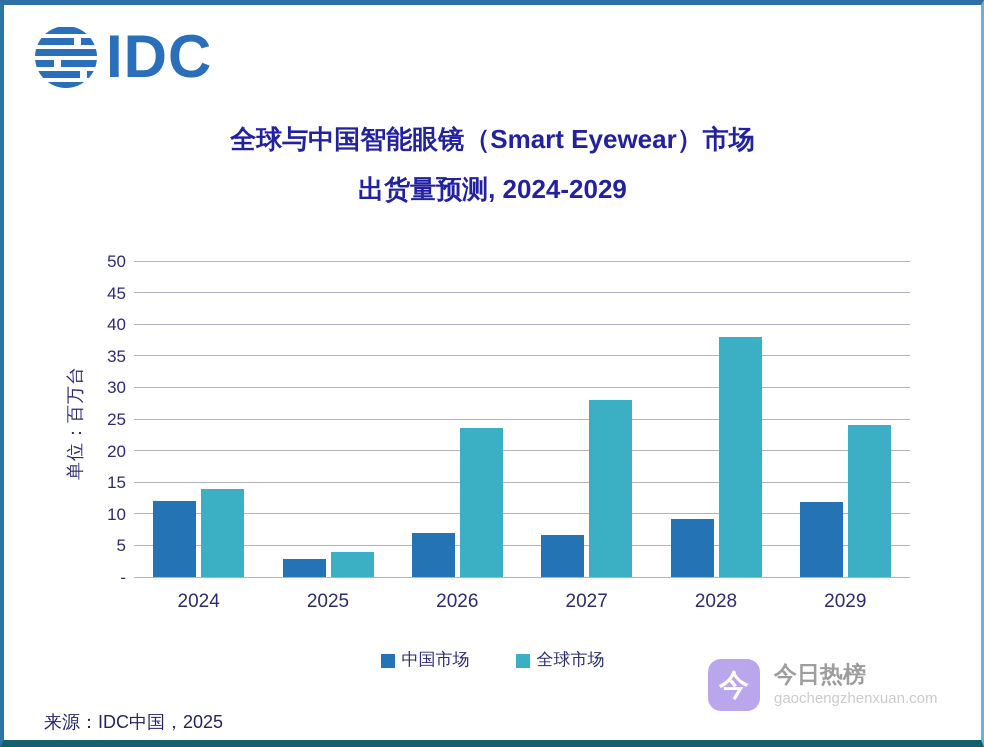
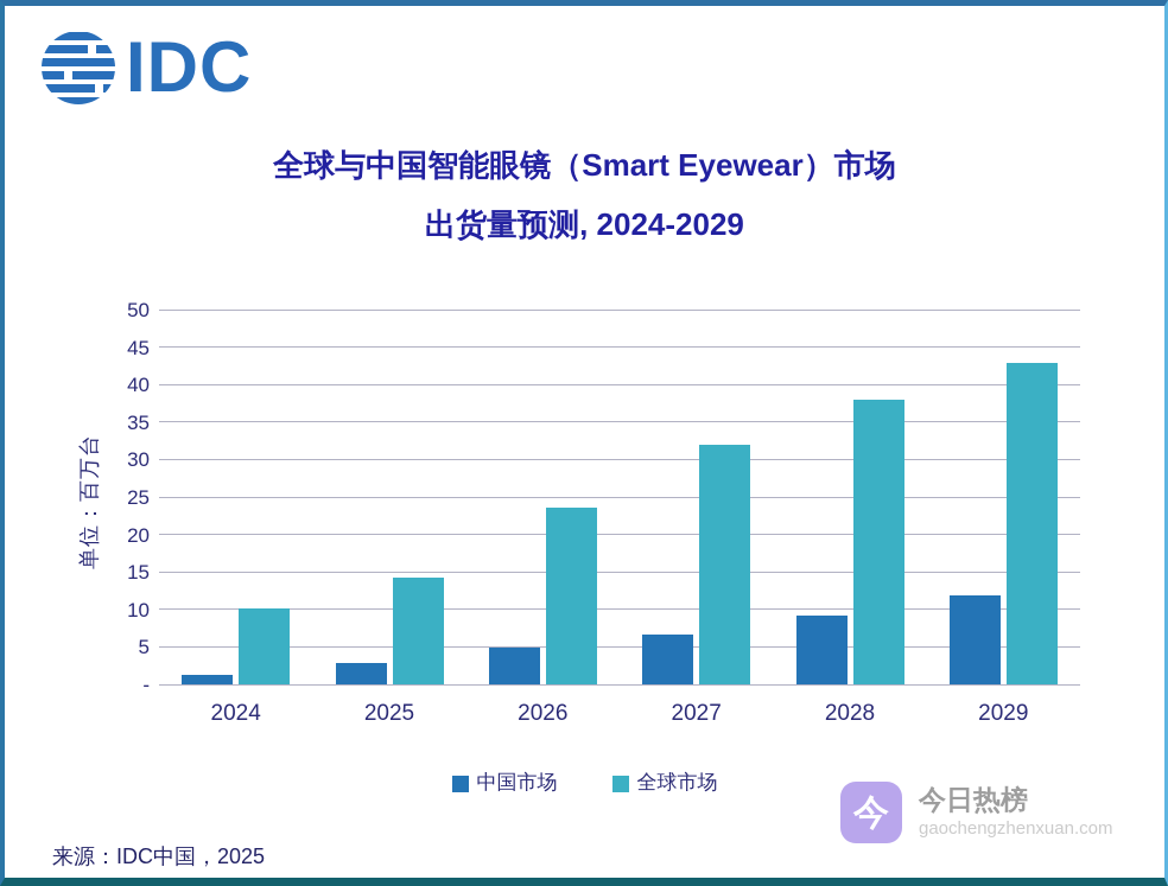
中国市场/2024: 12 -> 1
全球市场/2024: 14 -> 10
全球市场/2025: 4 -> 14
中国市场/2026: 7 -> 5
全球市场/2027: 28 -> 32
全球市场/2029: 24 -> 43
